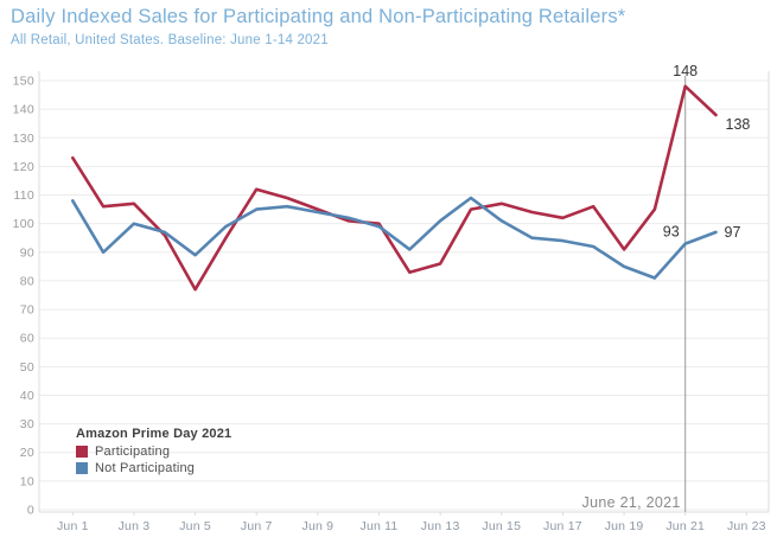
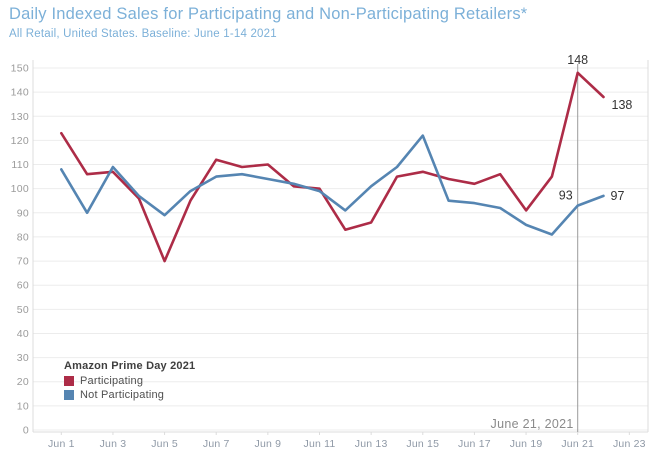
Not Participating/Jun 3: 100 -> 109
Participating/Jun 5: 77 -> 70
Participating/Jun 9: 105 -> 110
Not Participating/Jun 15: 101 -> 122
